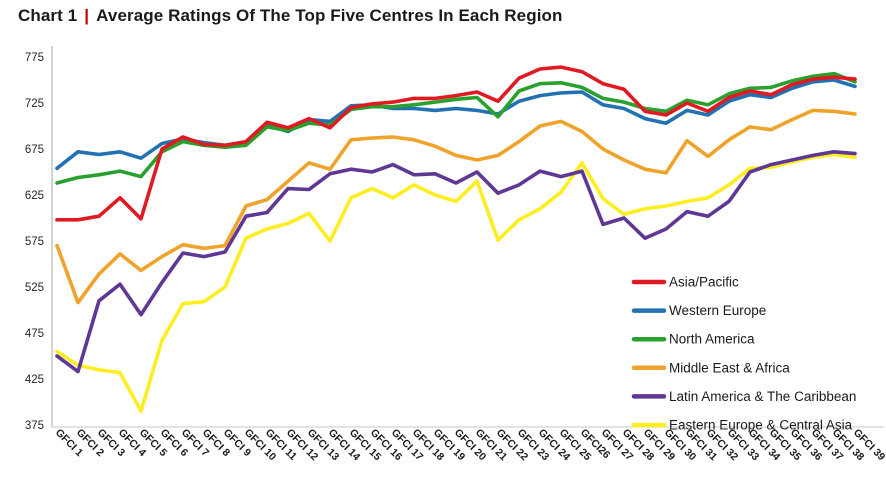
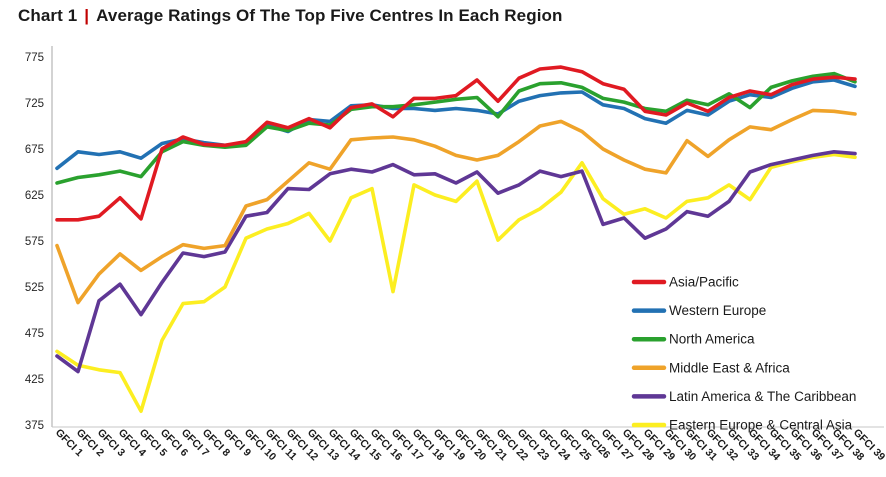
Asia/Pacific/GFCI 17: 730 -> 710
Eastern Europe & Central Asia/GFCI 17: 620 -> 520
Asia/Pacific/GFCI 21: 740 -> 750
Eastern Europe & Central Asia/GFCI 30: 610 -> 600
North America/GFCI 34: 740 -> 720
Eastern Europe & Central Asia/GFCI 34: 650 -> 620
